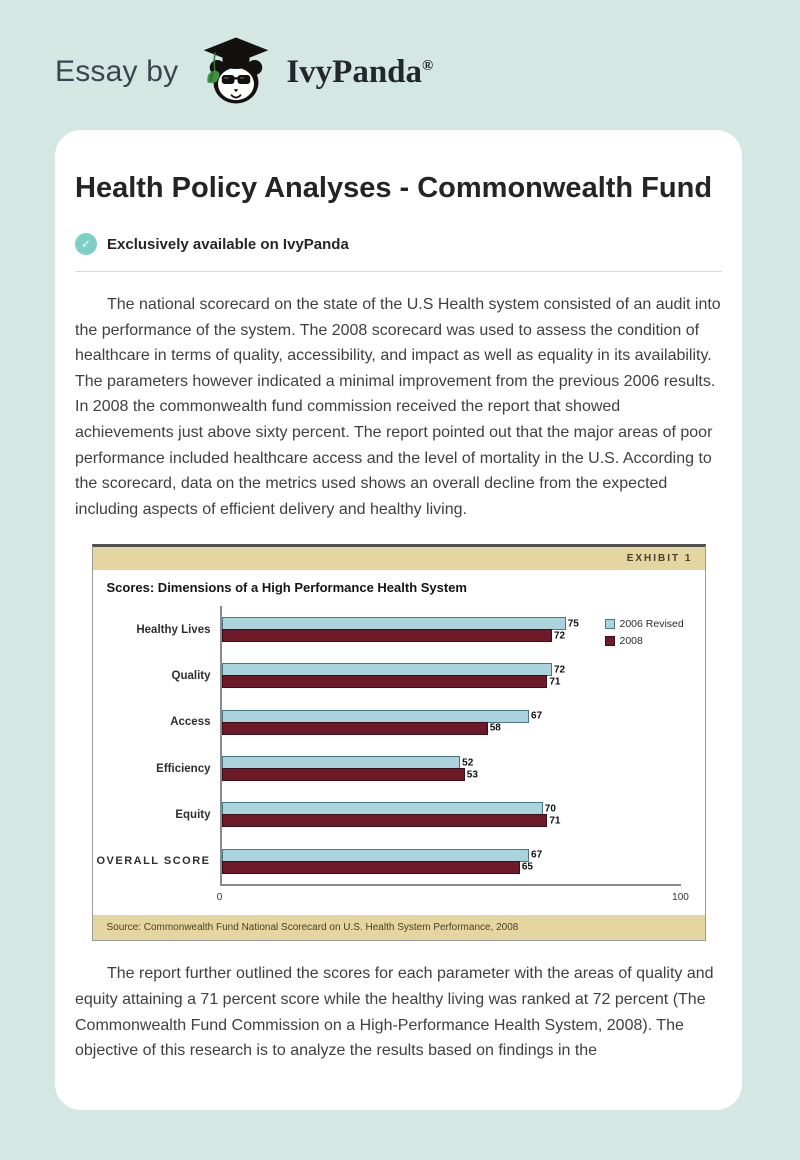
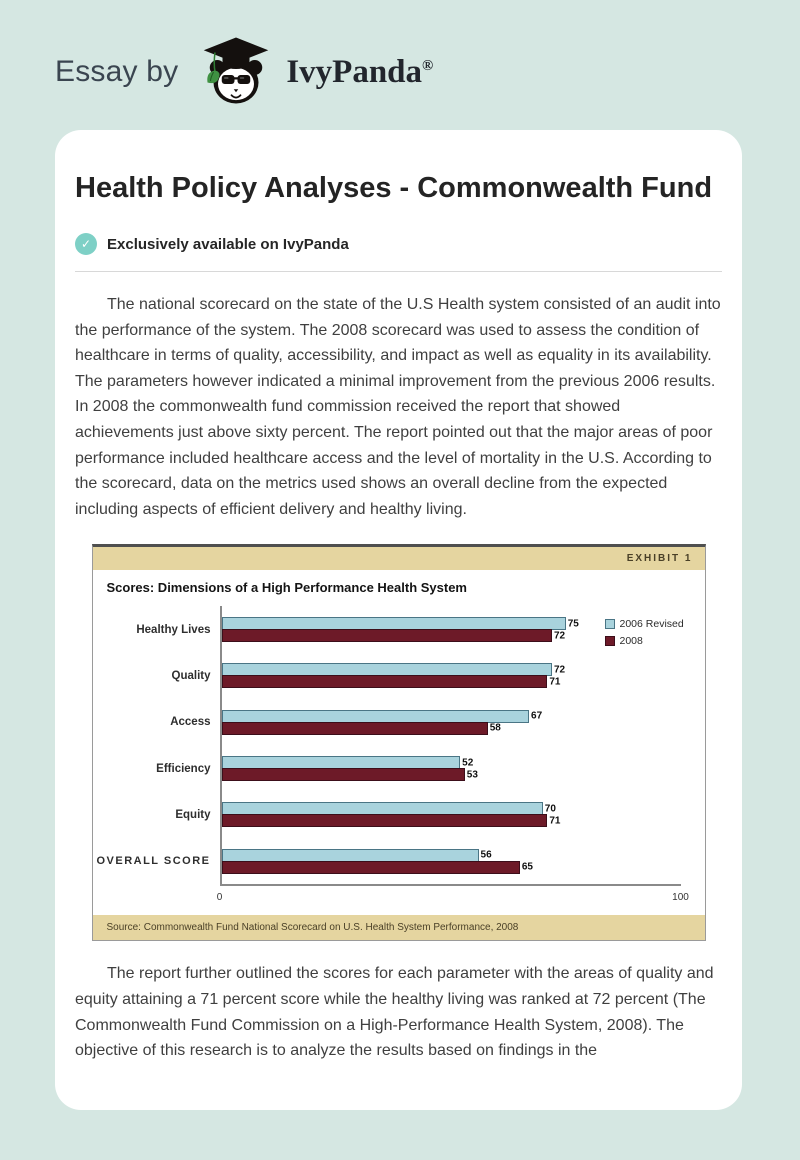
2006 Revised/OVERALL SCORE: 67 -> 56
